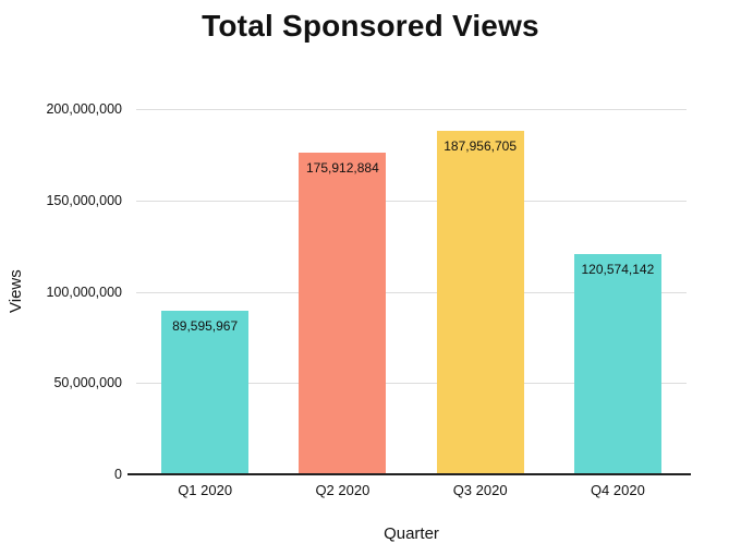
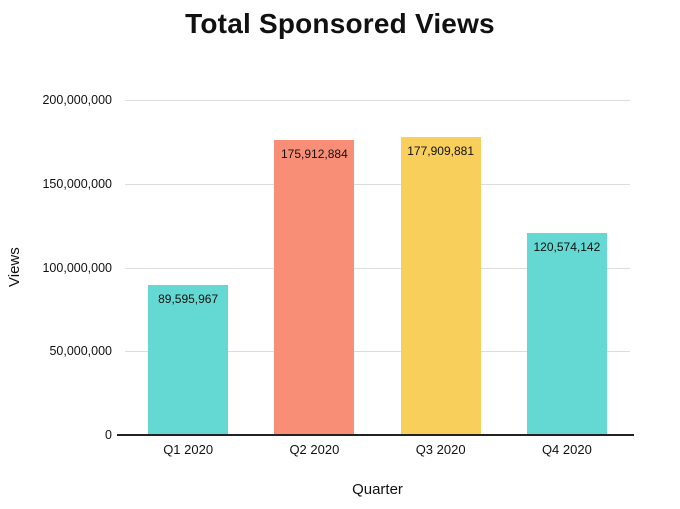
Q3 2020: 187,956,705 -> 177,909,881
